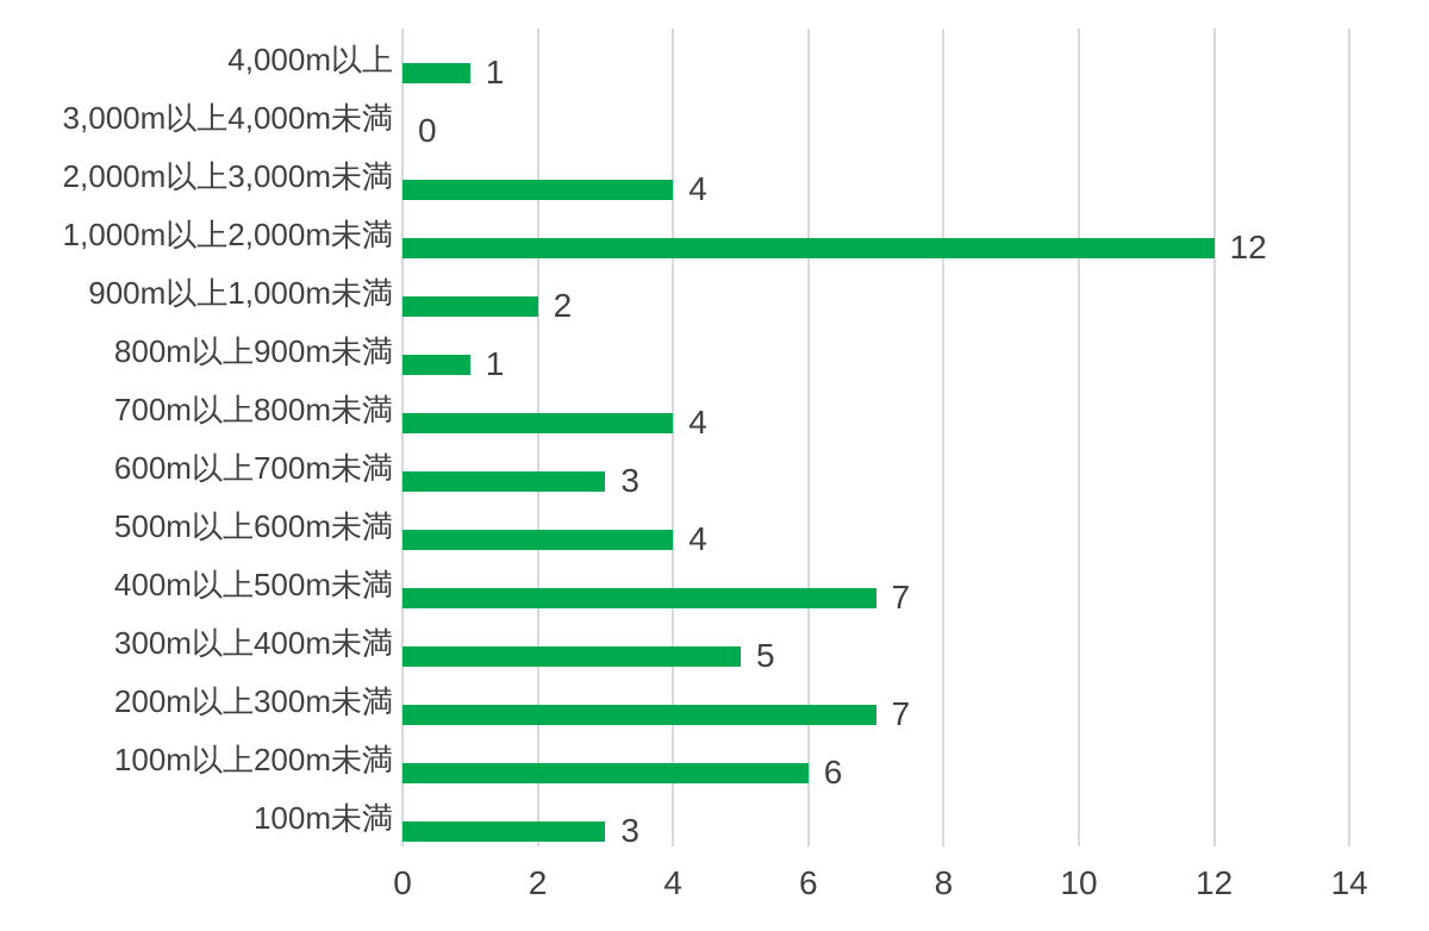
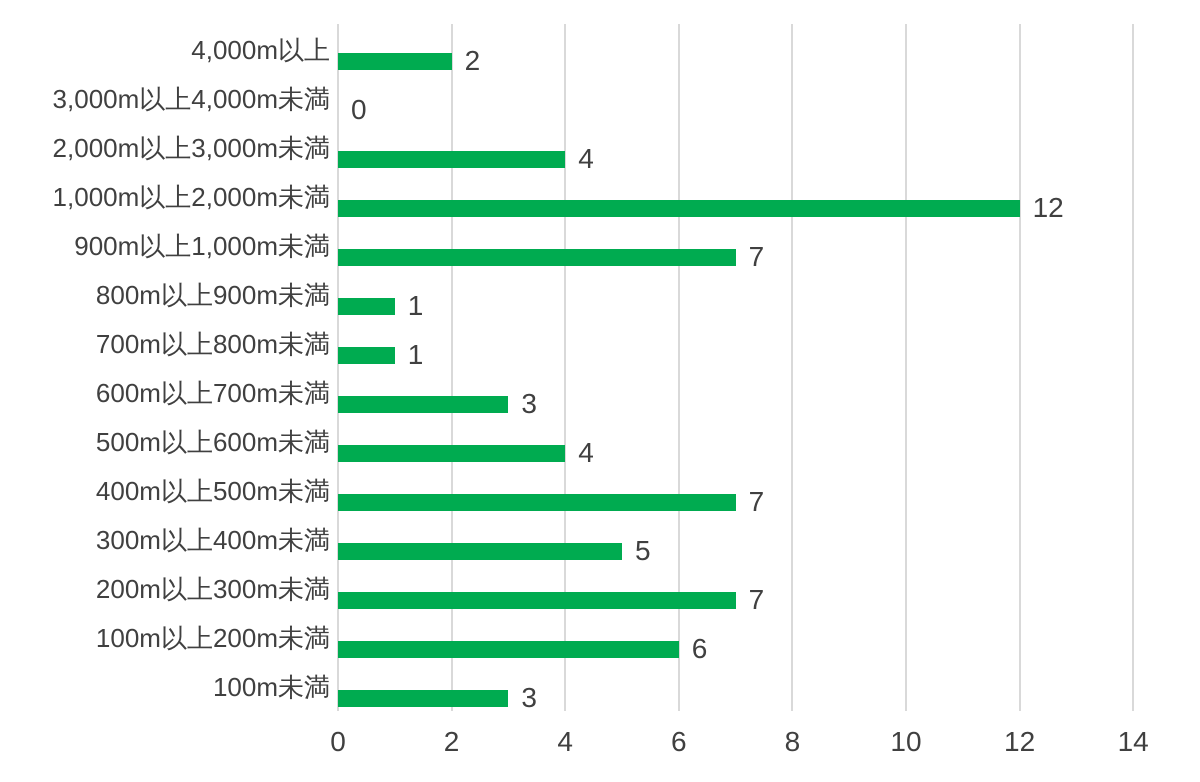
4,000m以上: 1 -> 2
900m以上1,000m未満: 2 -> 7
700m以上800m未満: 4 -> 1
